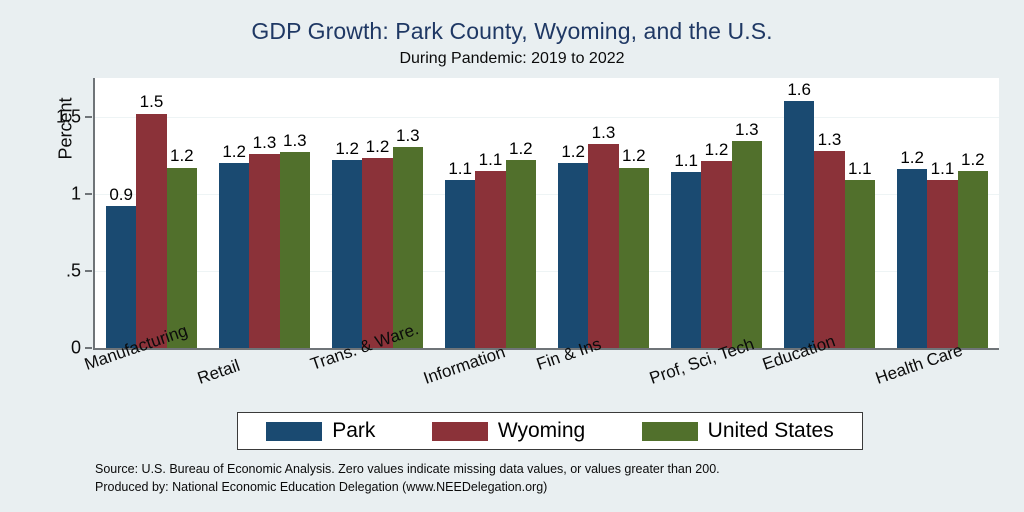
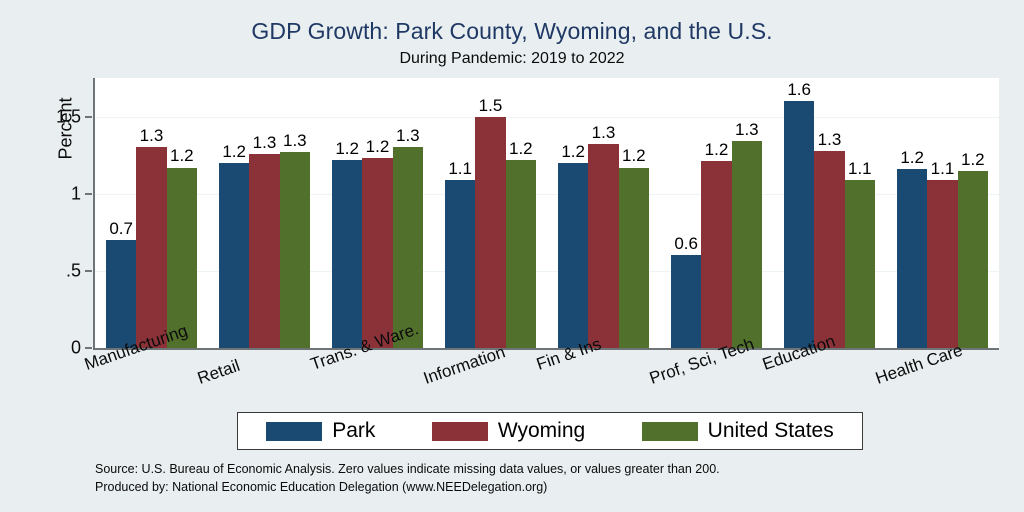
Park/Manufacturing: 0.9 -> 0.7
Wyoming/Manufacturing: 1.5 -> 1.3
Wyoming/Information: 1.1 -> 1.5
Park/Prof, Sci, Tech: 1.1 -> 0.6
